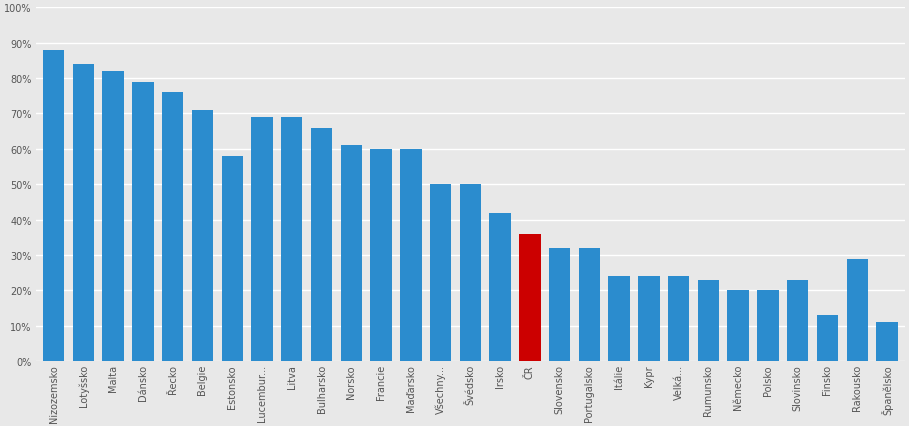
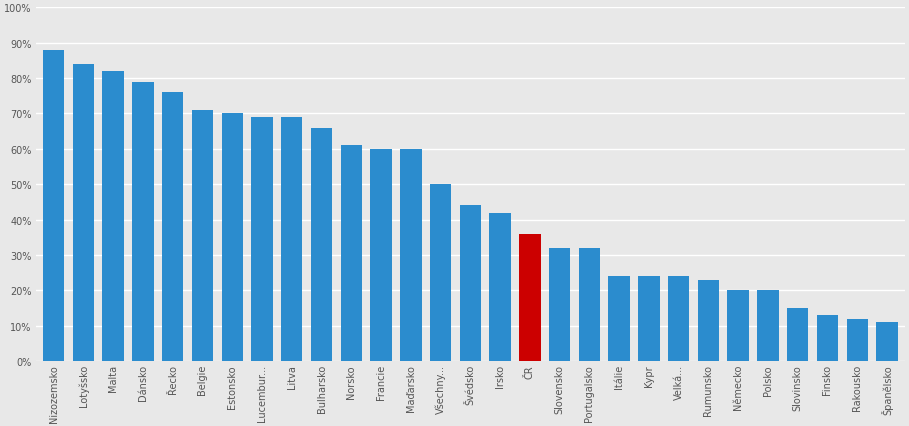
Estonsko: 58% -> 70%
Švédsko: 50% -> 44%
Slovinsko: 23% -> 15%
Rakousko: 29% -> 12%
